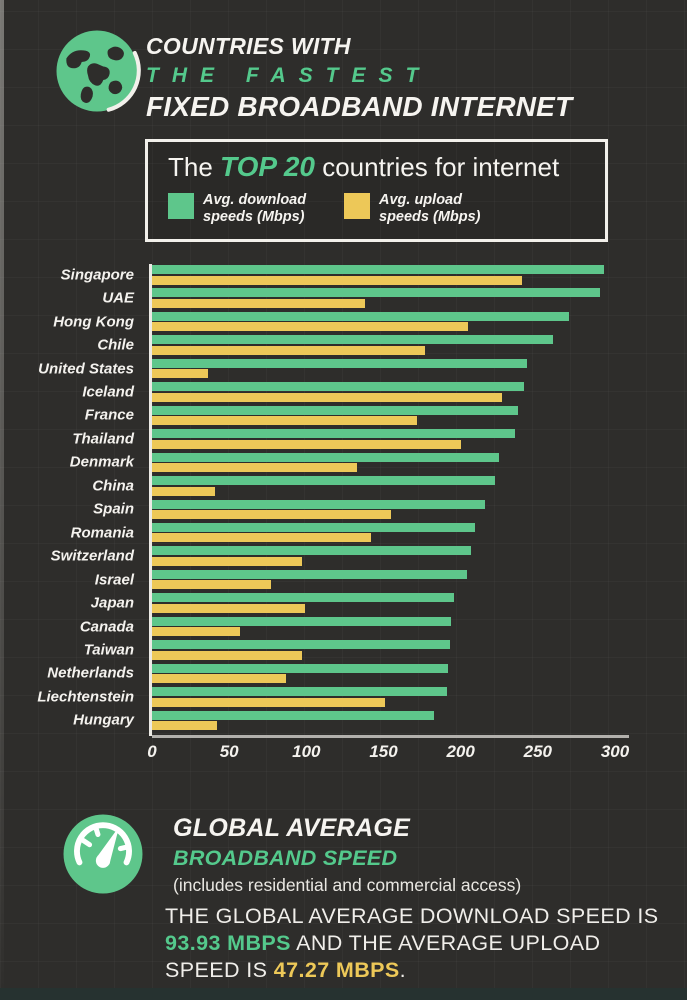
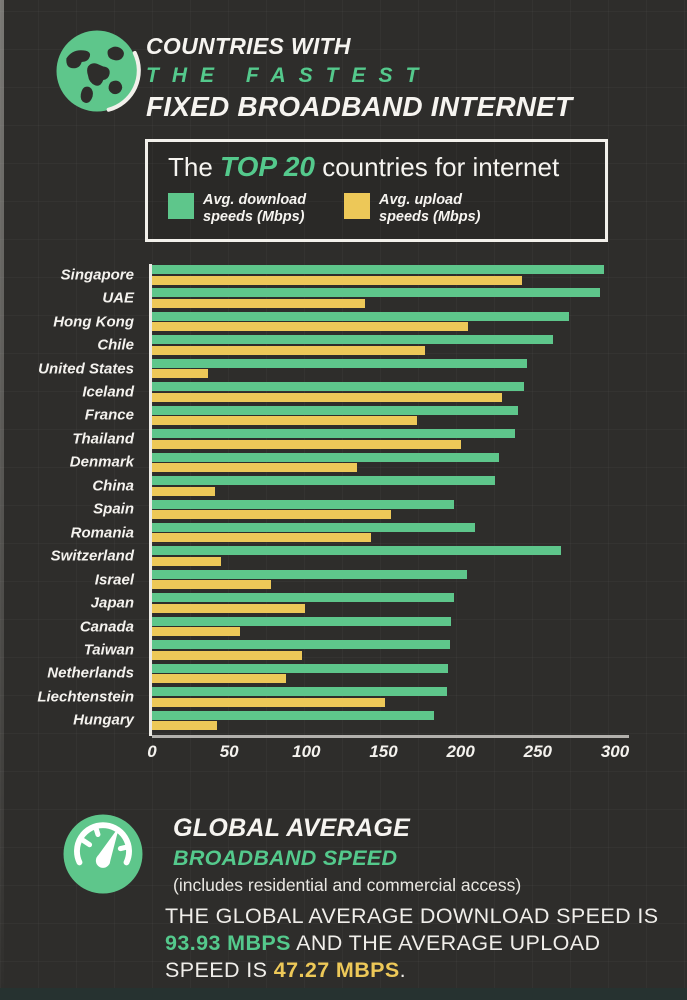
Avg. download speeds (Mbps)/Spain: 216 -> 196
Avg. download speeds (Mbps)/Switzerland: 207 -> 265
Avg. upload speeds (Mbps)/Switzerland: 97 -> 45
